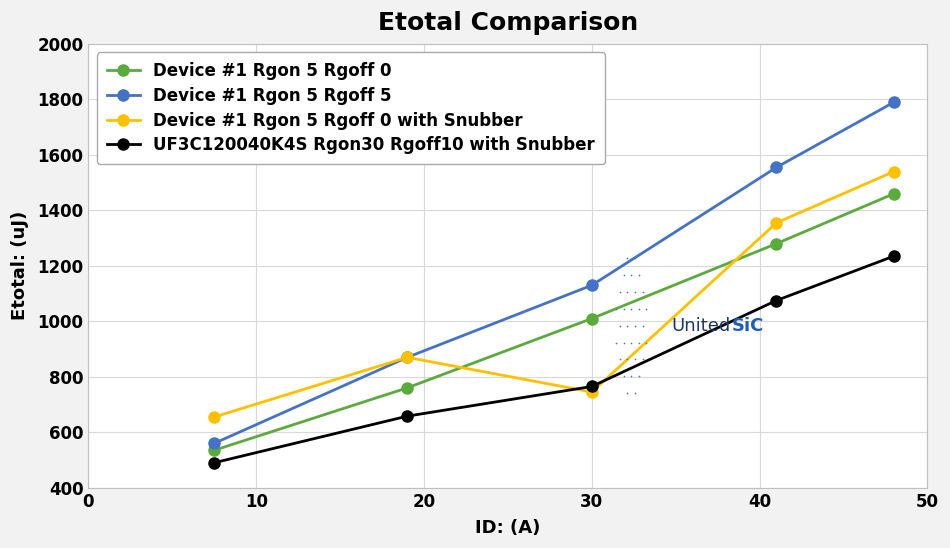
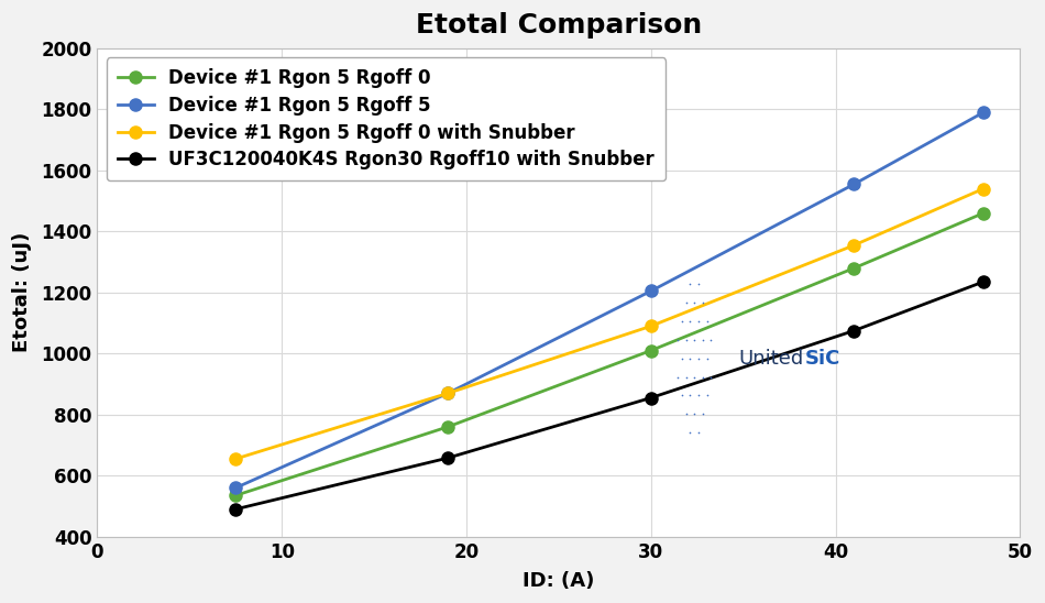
Device #1 Rgon 5 Rgoff 5/30: 1130 -> 1205
Device #1 Rgon 5 Rgoff 0 with Snubber/30: 745 -> 1090
UF3C120040K4S Rgon30 Rgoff10 with Snubber/30: 765 -> 855
